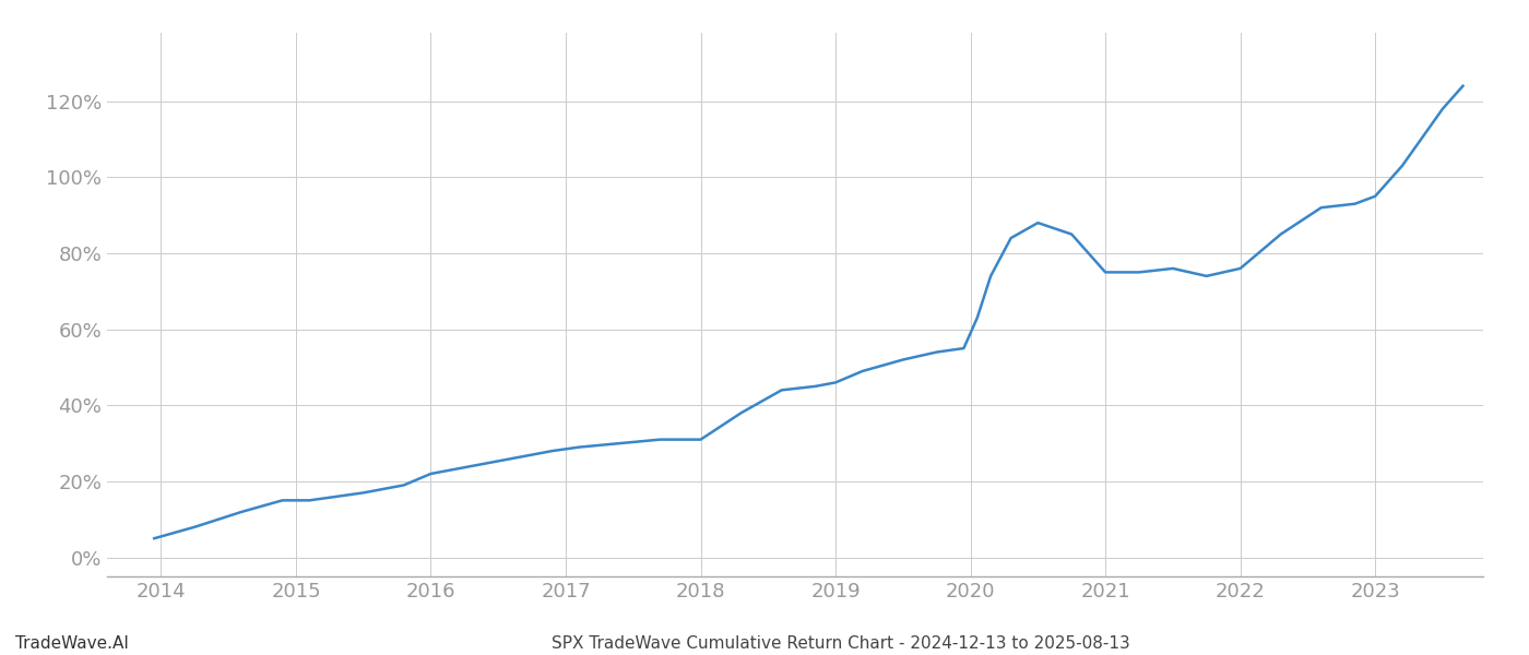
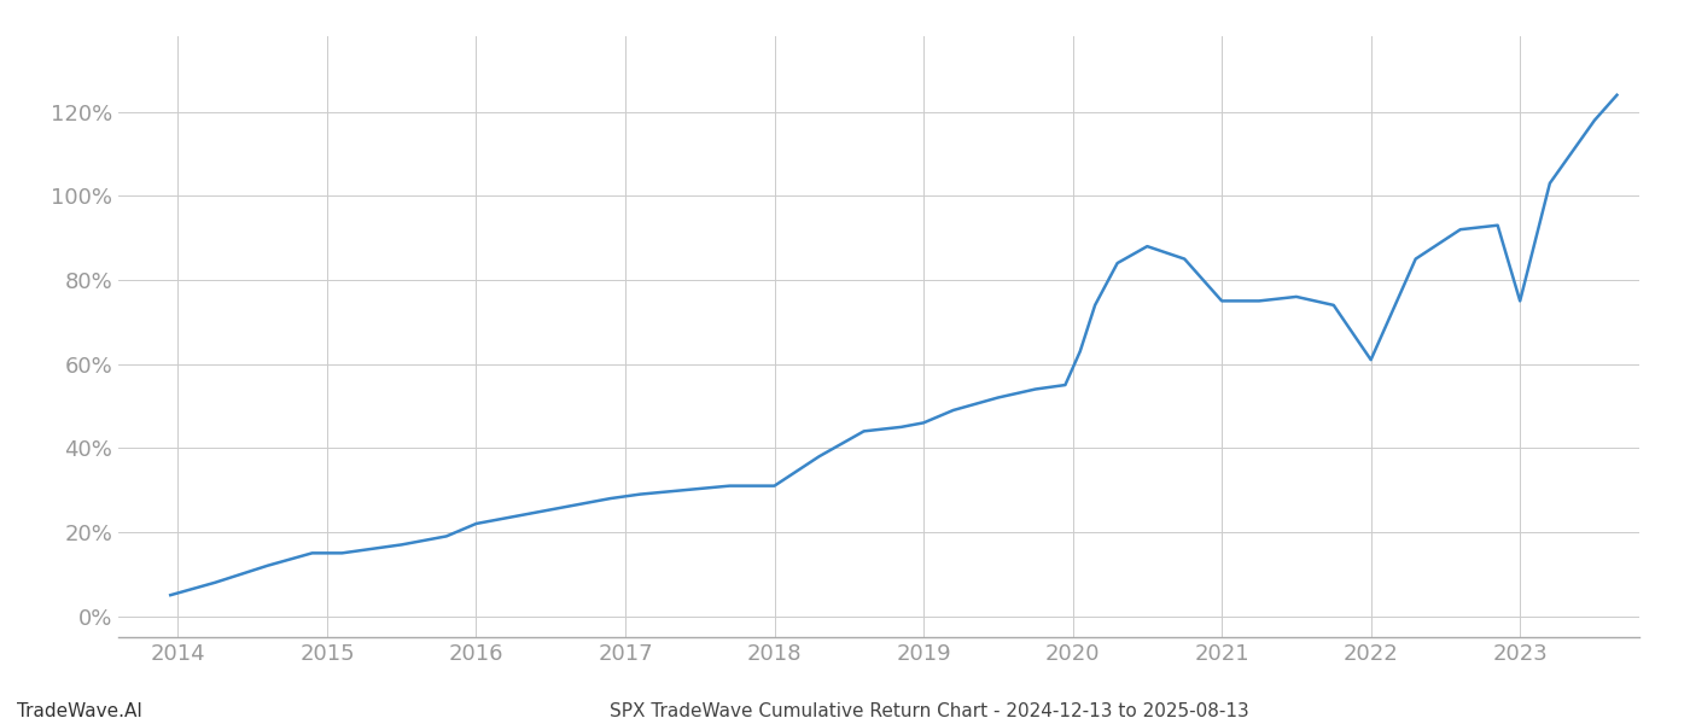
2022: 76% -> 61%
2023: 95% -> 75%
